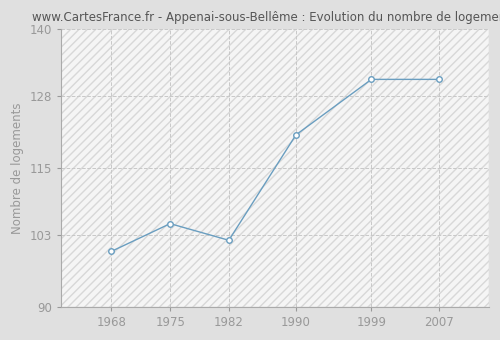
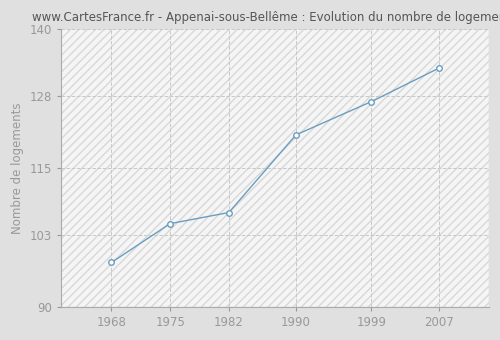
1968: 100 -> 98
1982: 102 -> 107
1999: 131 -> 127
2007: 131 -> 133
